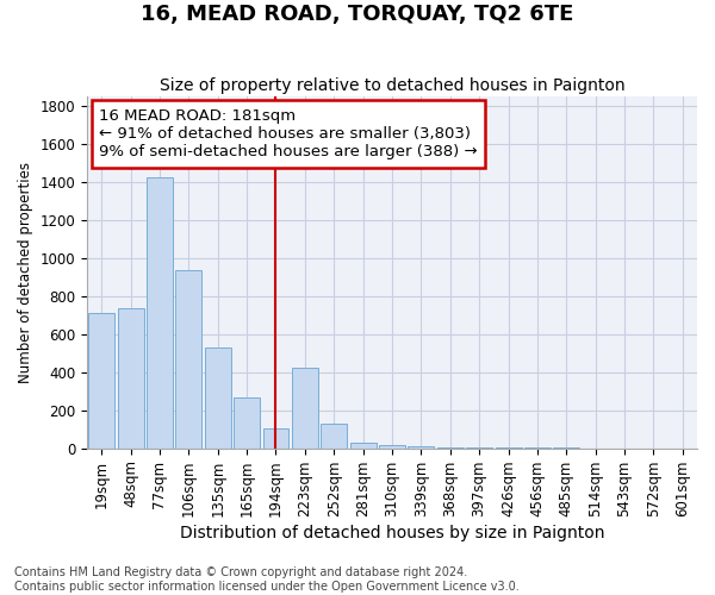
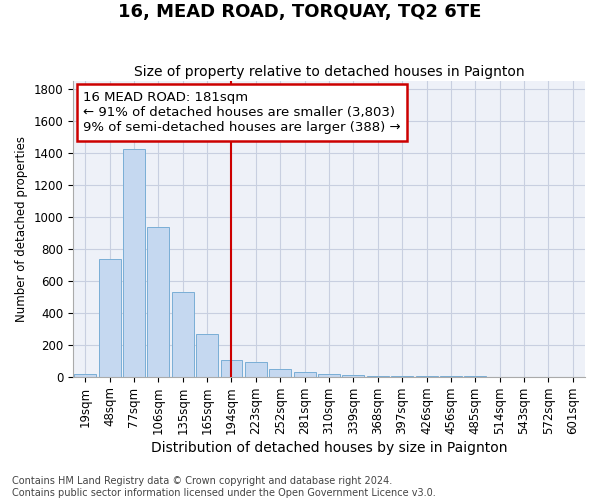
19sqm: 710 -> 20
223sqm: 420 -> 90
252sqm: 130 -> 50
